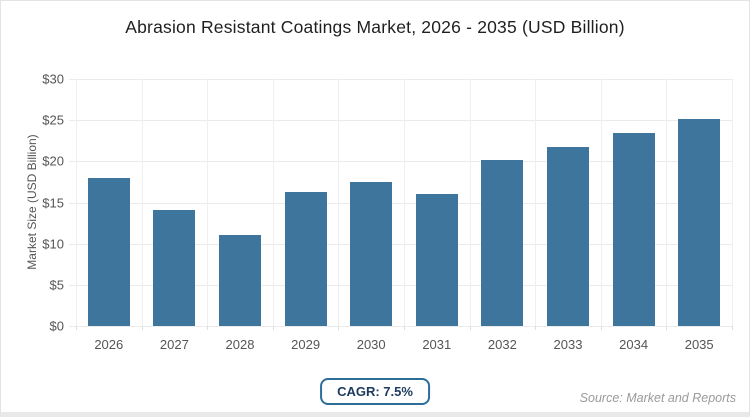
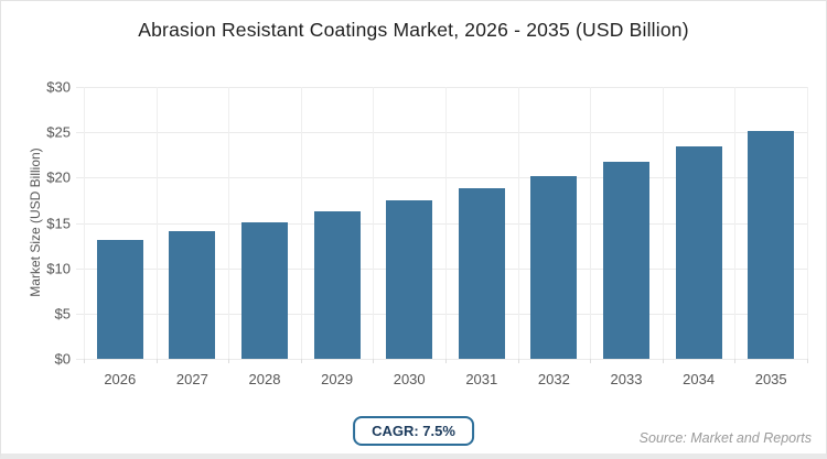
2026: $18 -> $13
2028: $11 -> $15
2031: $16 -> $19
